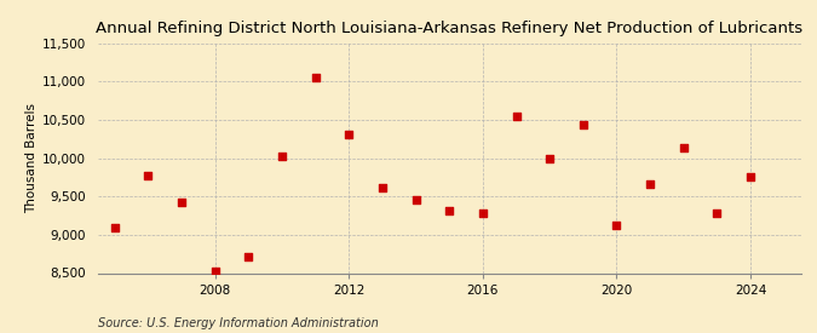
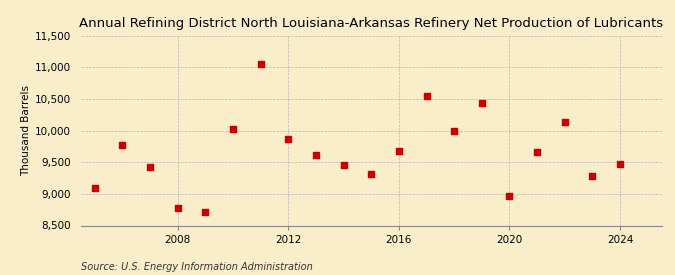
2008: 8,530 -> 8,780
2012: 10,310 -> 9,860
2016: 9,280 -> 9,680
2020: 9,120 -> 8,960
2024: 9,750 -> 9,480
